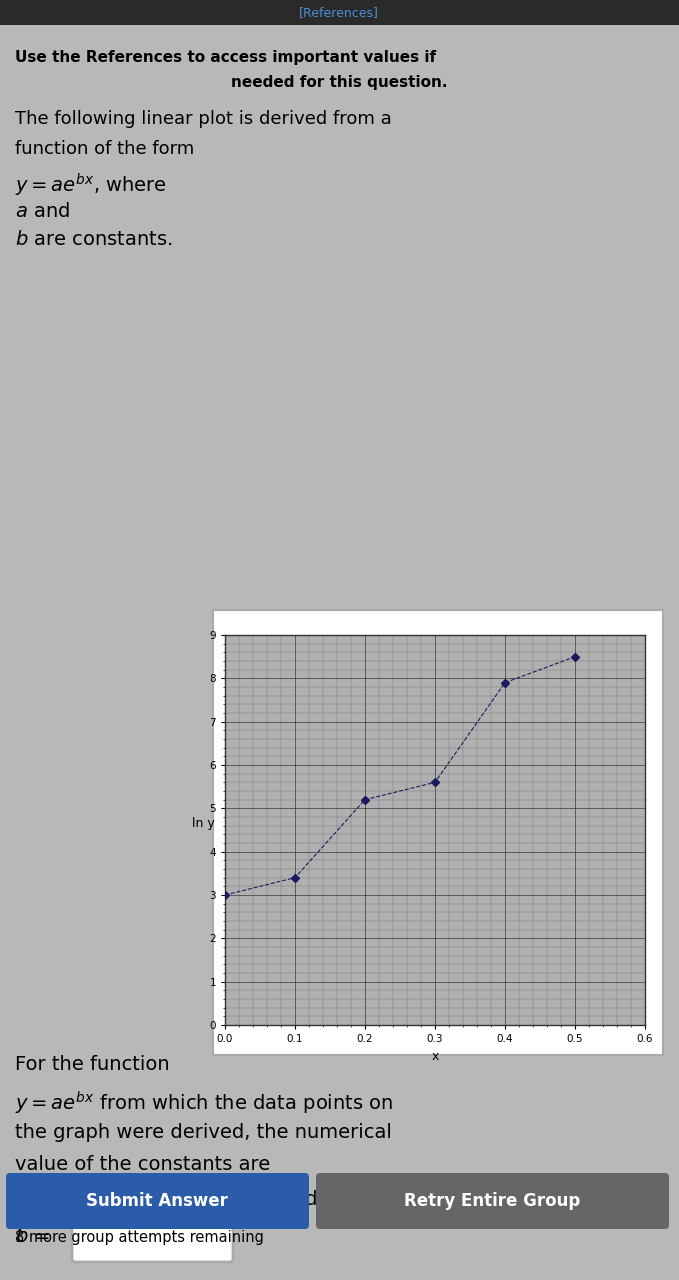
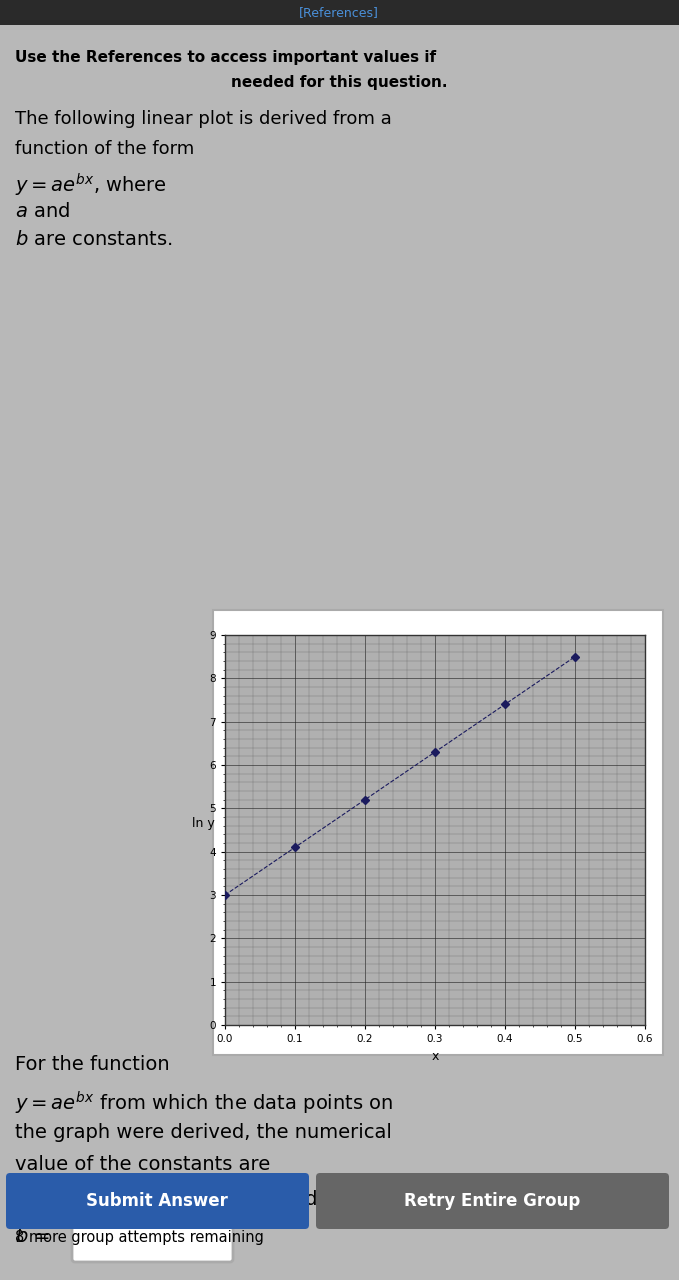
0.1: 3.4 -> 4.1
0.3: 5.6 -> 6.3
0.4: 7.9 -> 7.4
